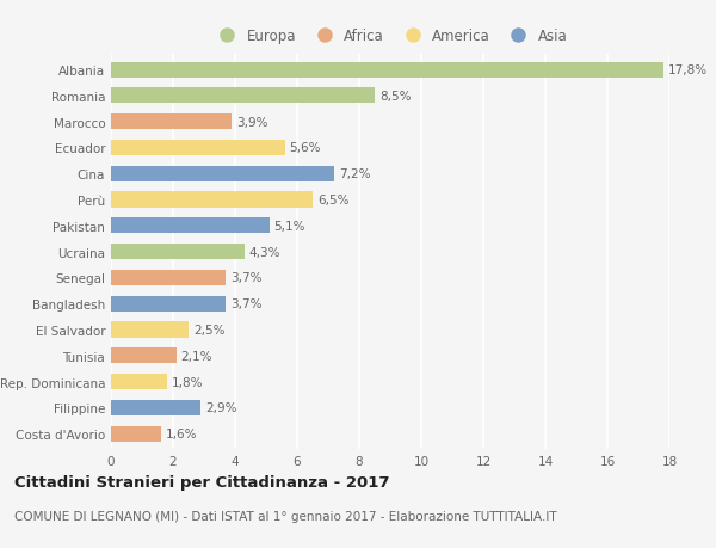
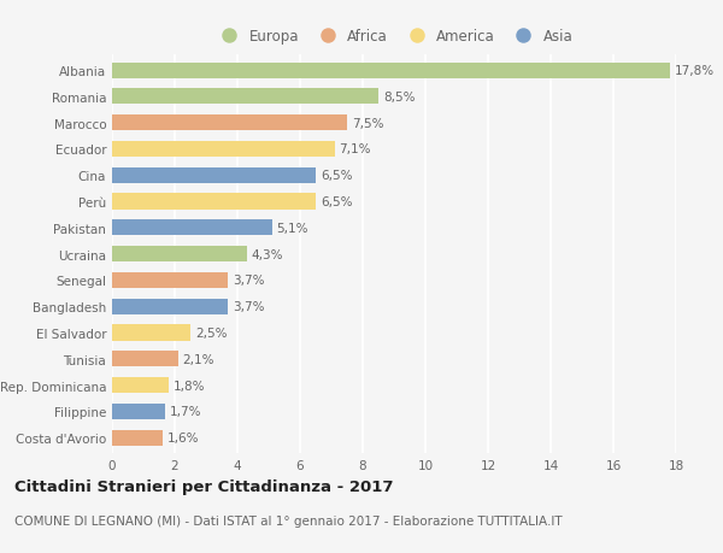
Marocco: 3,9% -> 7,5%
Ecuador: 5,6% -> 7,1%
Cina: 7,2% -> 6,5%
Filippine: 2,9% -> 1,7%
